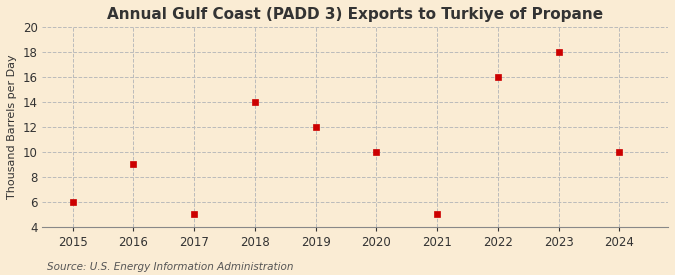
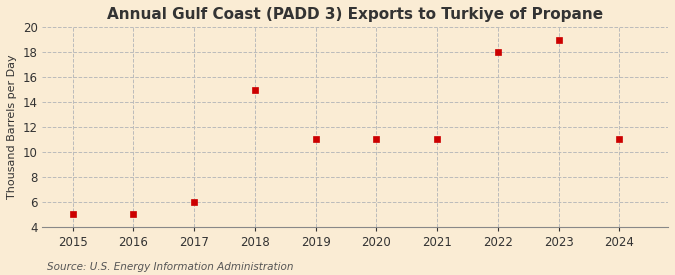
2015: 6 -> 5
2016: 9 -> 5
2017: 5 -> 6
2018: 14 -> 15
2019: 12 -> 11
2020: 10 -> 11
2021: 5 -> 11
2022: 16 -> 18
2023: 18 -> 19
2024: 10 -> 11
